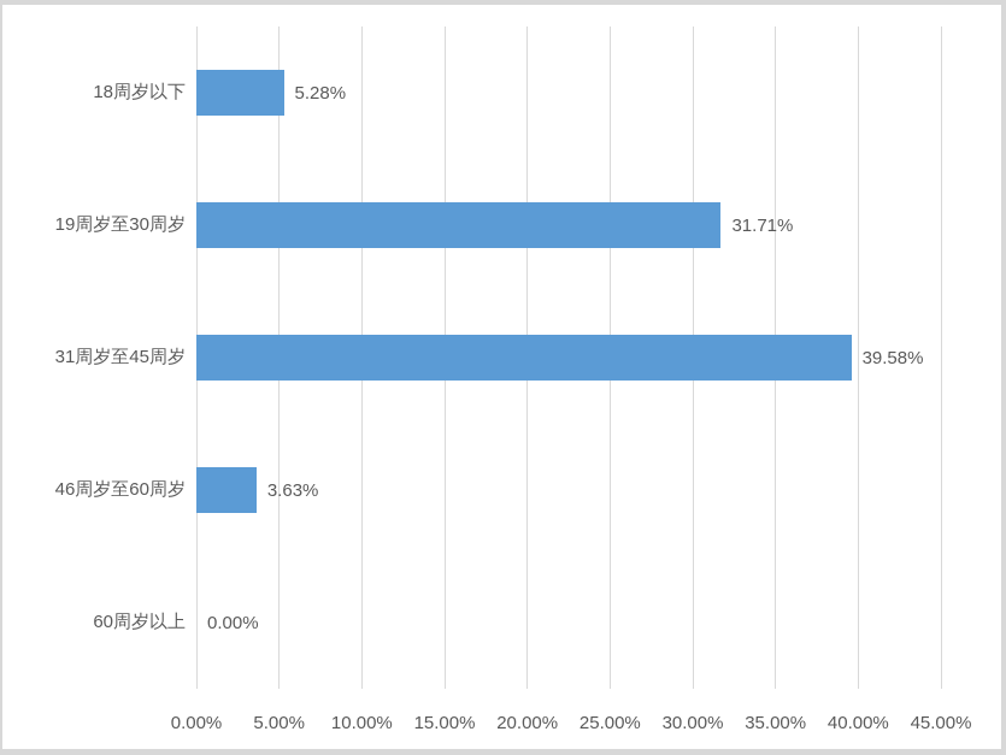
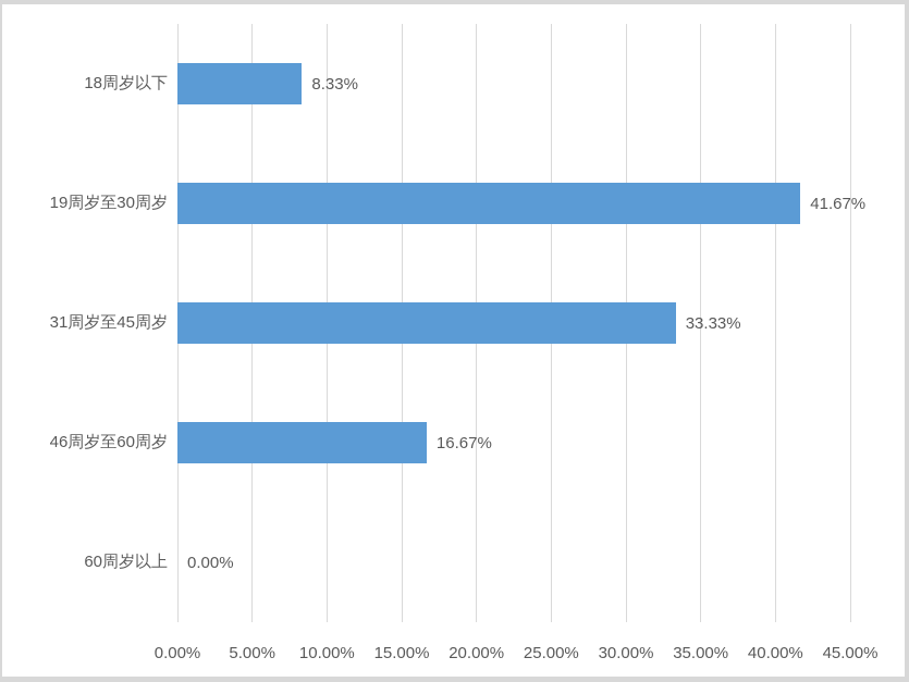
18周岁以下: 5.28% -> 8.33%
19周岁至30周岁: 31.71% -> 41.67%
31周岁至45周岁: 39.58% -> 33.33%
46周岁至60周岁: 3.63% -> 16.67%
